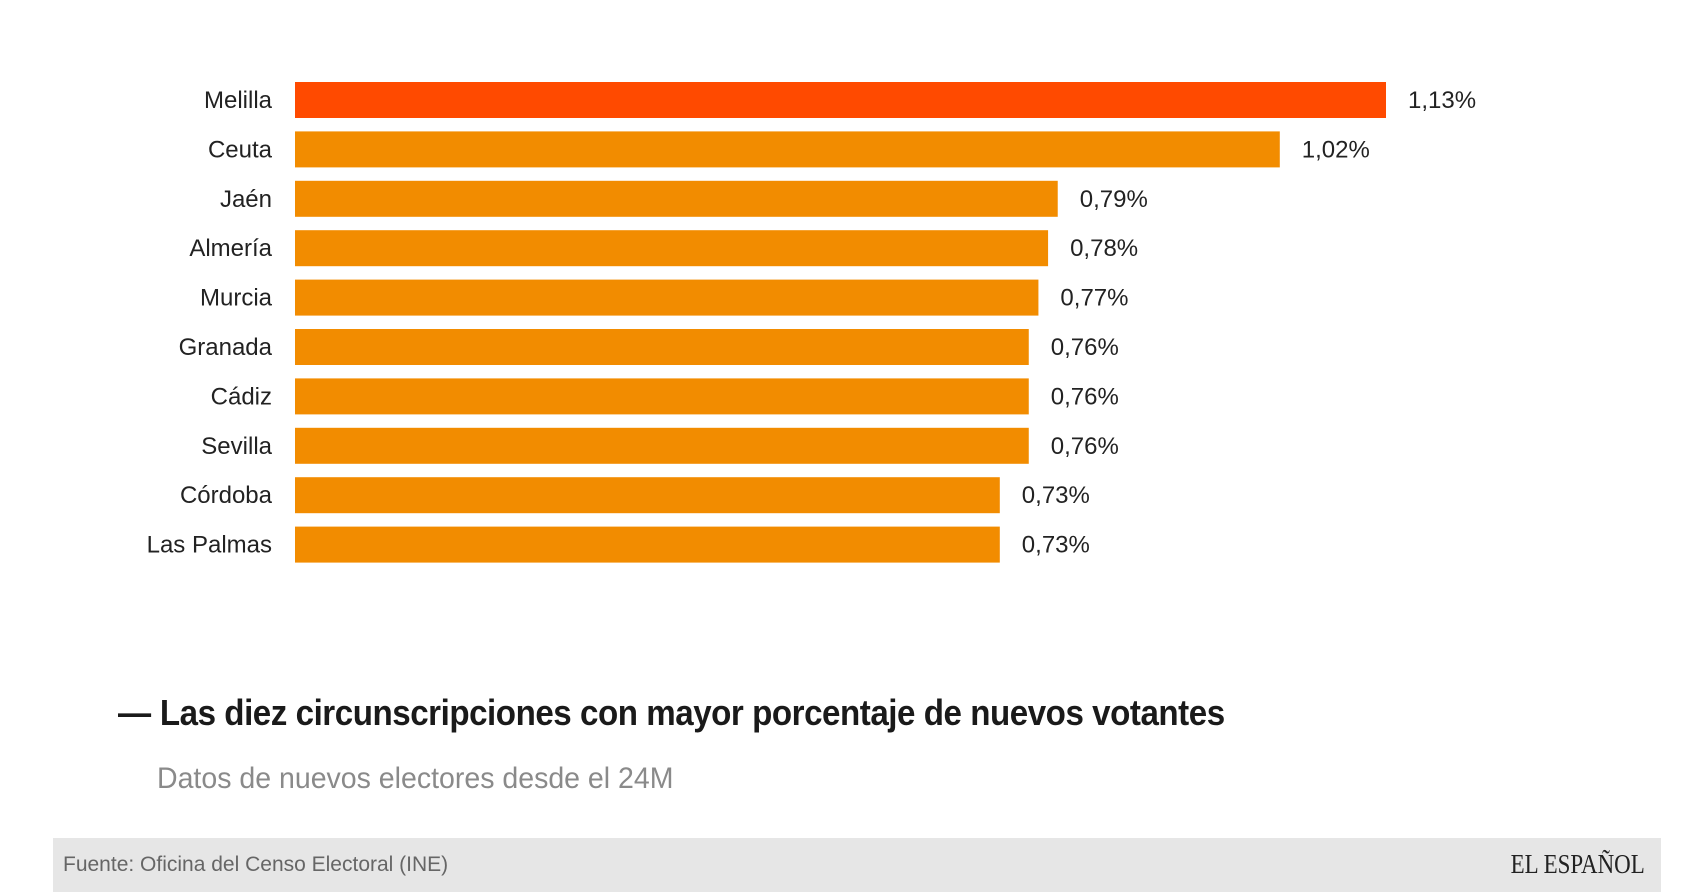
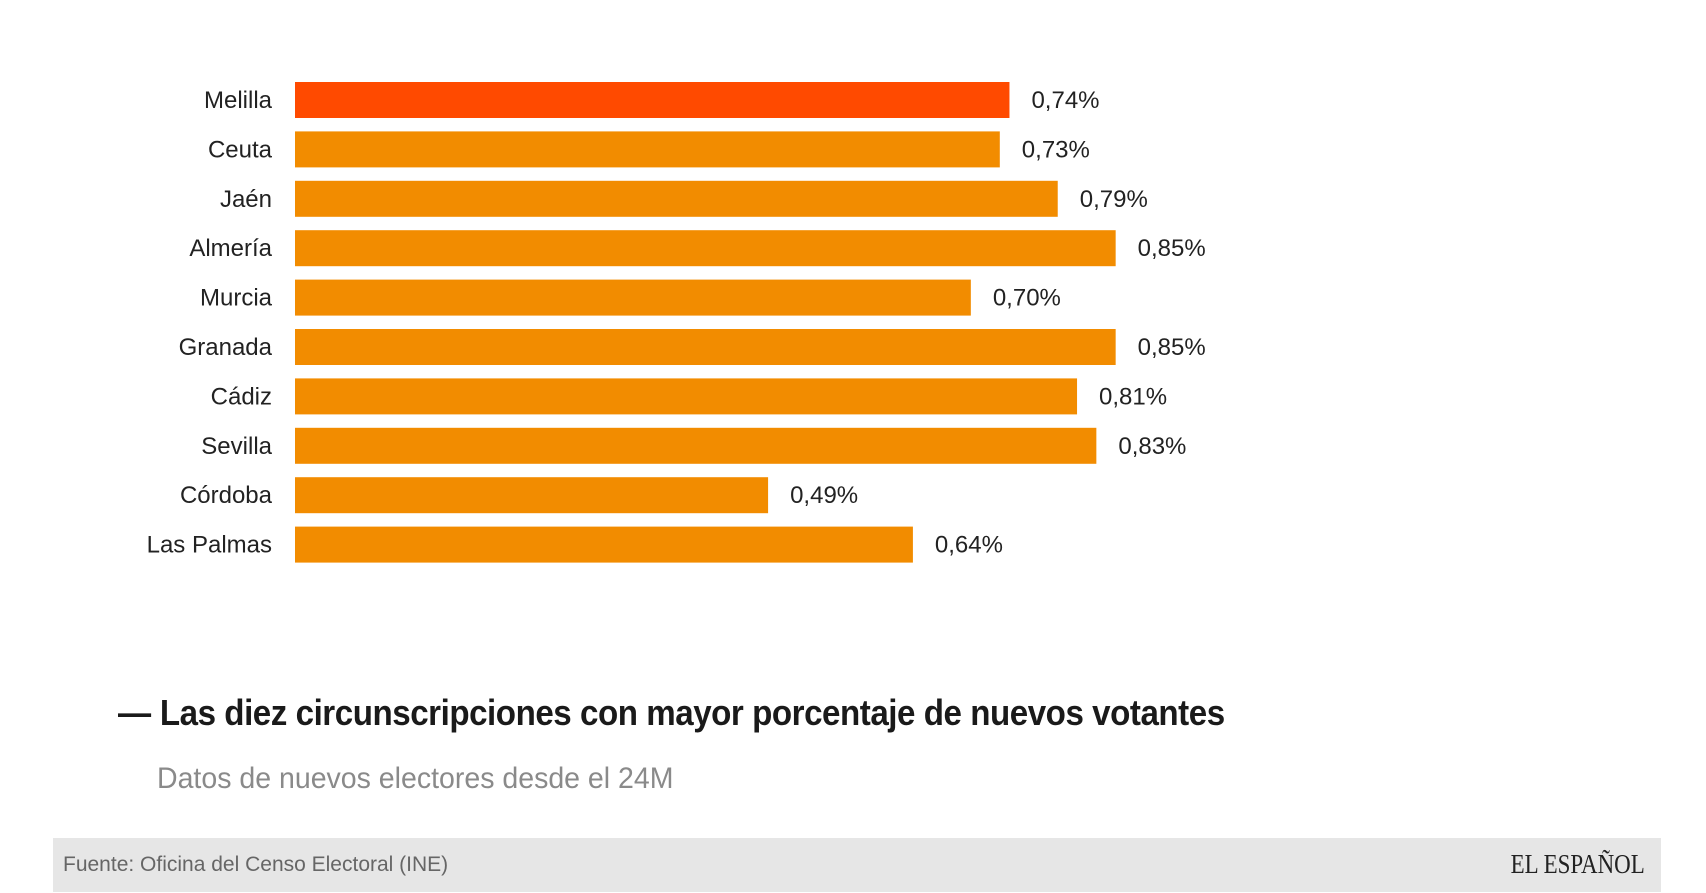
Melilla: 1,13% -> 0,74%
Ceuta: 1,02% -> 0,73%
Almería: 0,78% -> 0,85%
Murcia: 0,77% -> 0,70%
Granada: 0,76% -> 0,85%
Cádiz: 0,76% -> 0,81%
Sevilla: 0,76% -> 0,83%
Córdoba: 0,73% -> 0,49%
Las Palmas: 0,73% -> 0,64%
